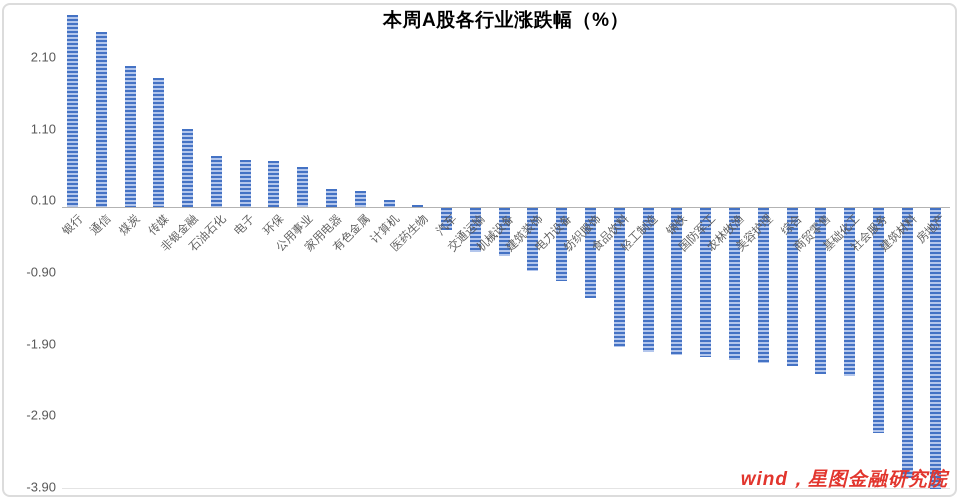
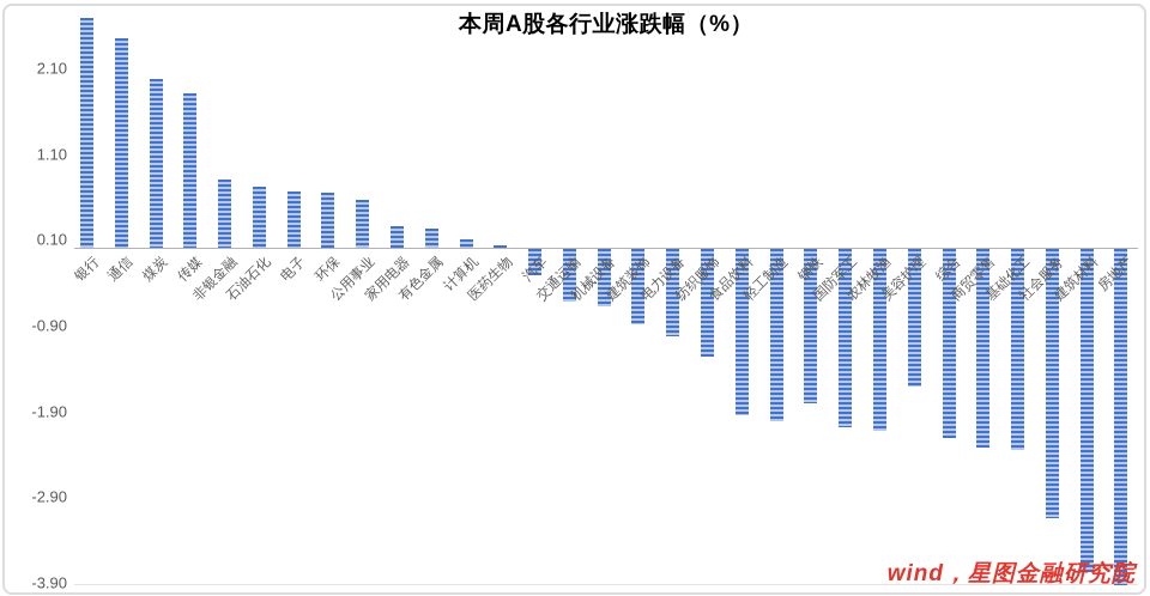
非银金融: 1.1 -> 0.8
钢铁: -2.0 -> -1.8
美容护理: -2.2 -> -1.6
